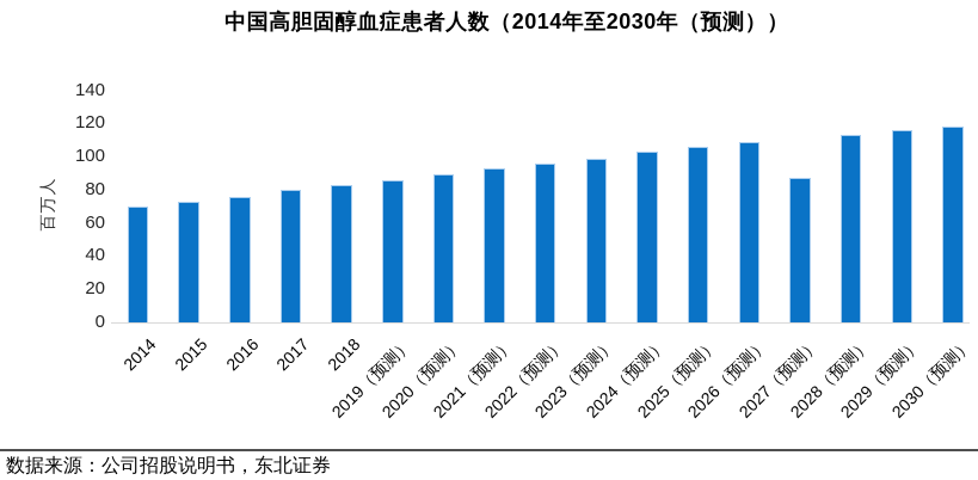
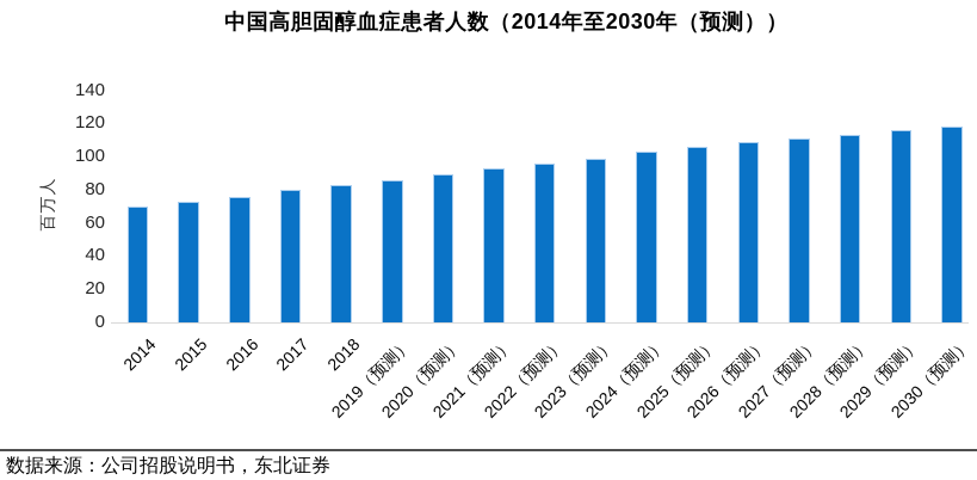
2027（预测）: 87 -> 111
